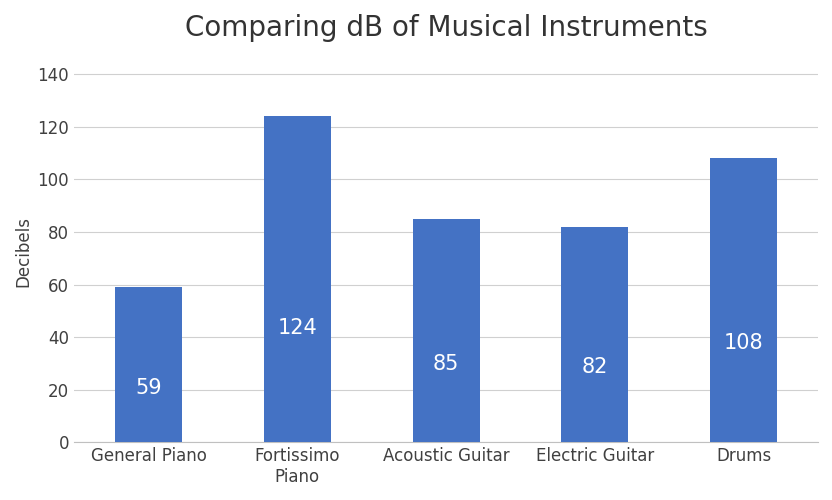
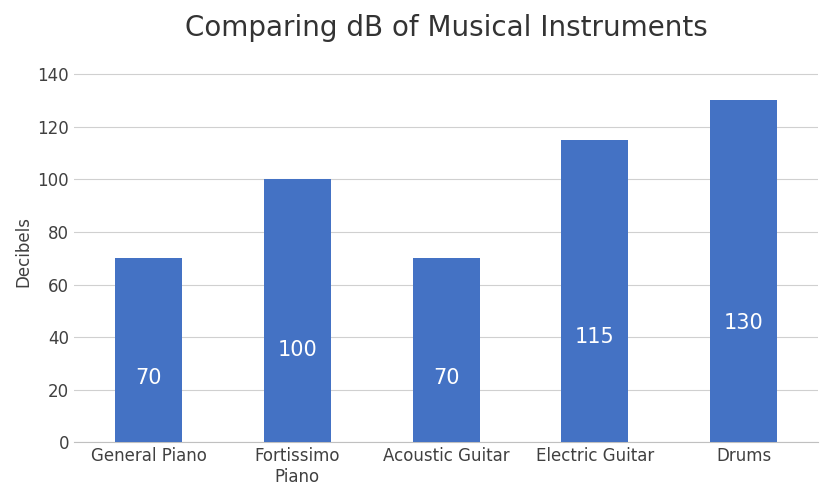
General Piano: 59 -> 70
Fortissimo Piano: 124 -> 100
Acoustic Guitar: 85 -> 70
Electric Guitar: 82 -> 115
Drums: 108 -> 130
